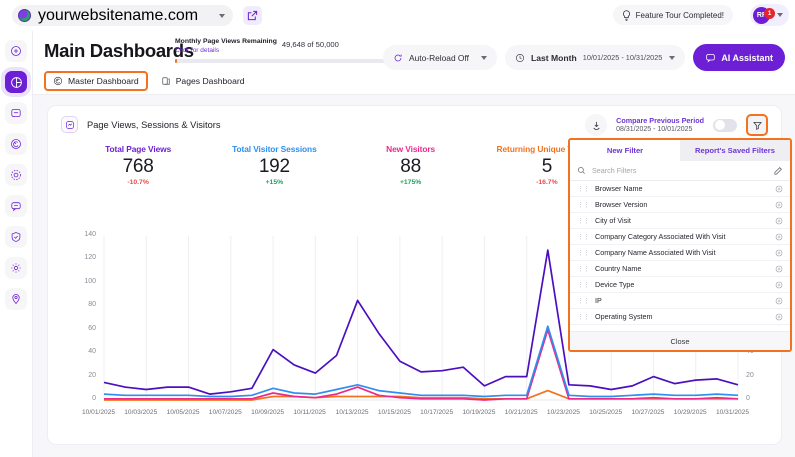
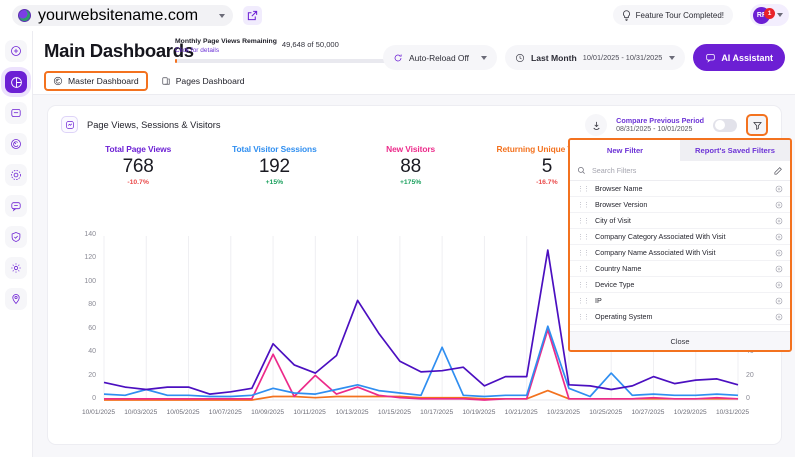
Total Visitor Sessions/10/03/2025: 4 -> 9
Total Page Views/10/09/2025: 43 -> 48
New Visitors/10/09/2025: 6 -> 39
New Visitors/10/11/2025: 2 -> 21
Total Visitor Sessions/10/17/2025: 4 -> 45
Total Visitor Sessions/10/23/2025: 4 -> 10
Total Visitor Sessions/10/25/2025: 3 -> 23
